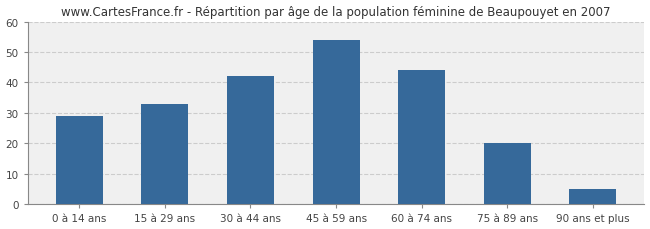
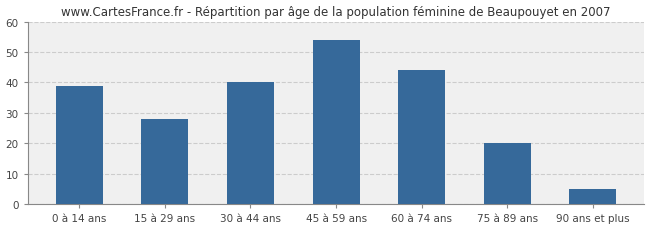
0 à 14 ans: 29 -> 39
15 à 29 ans: 33 -> 28
30 à 44 ans: 42 -> 40
